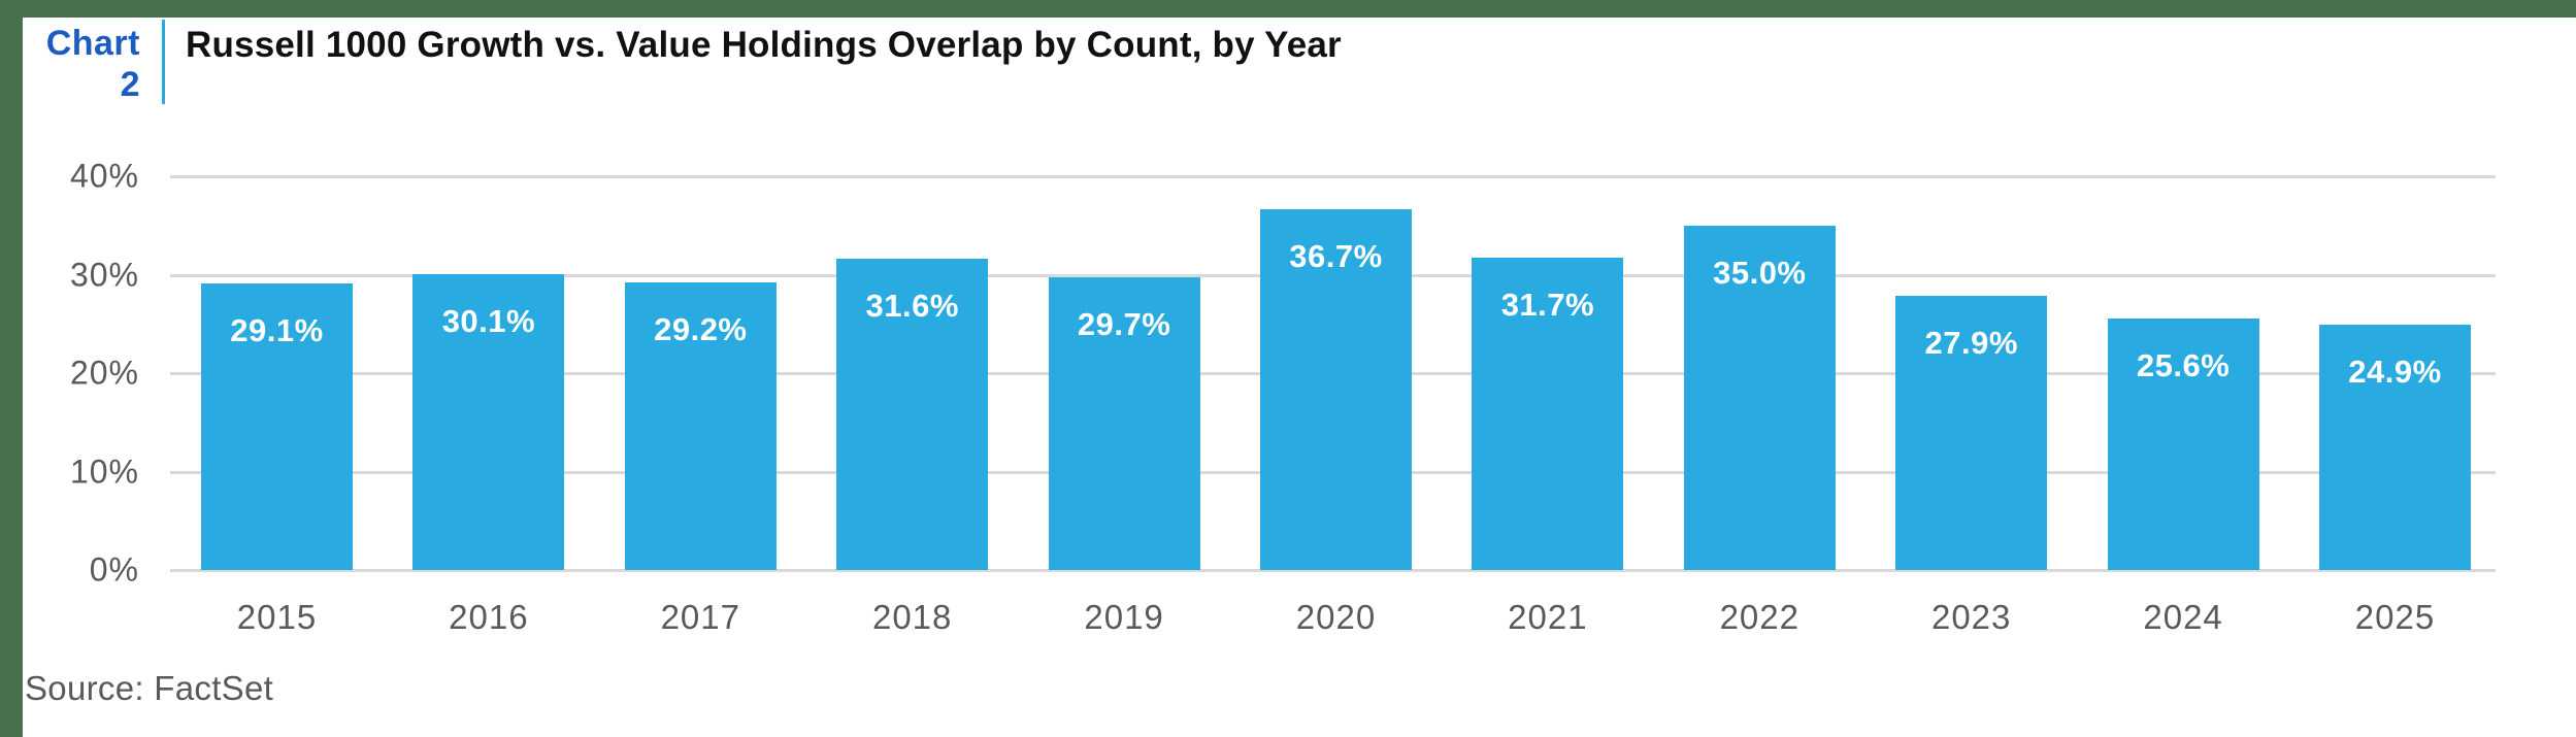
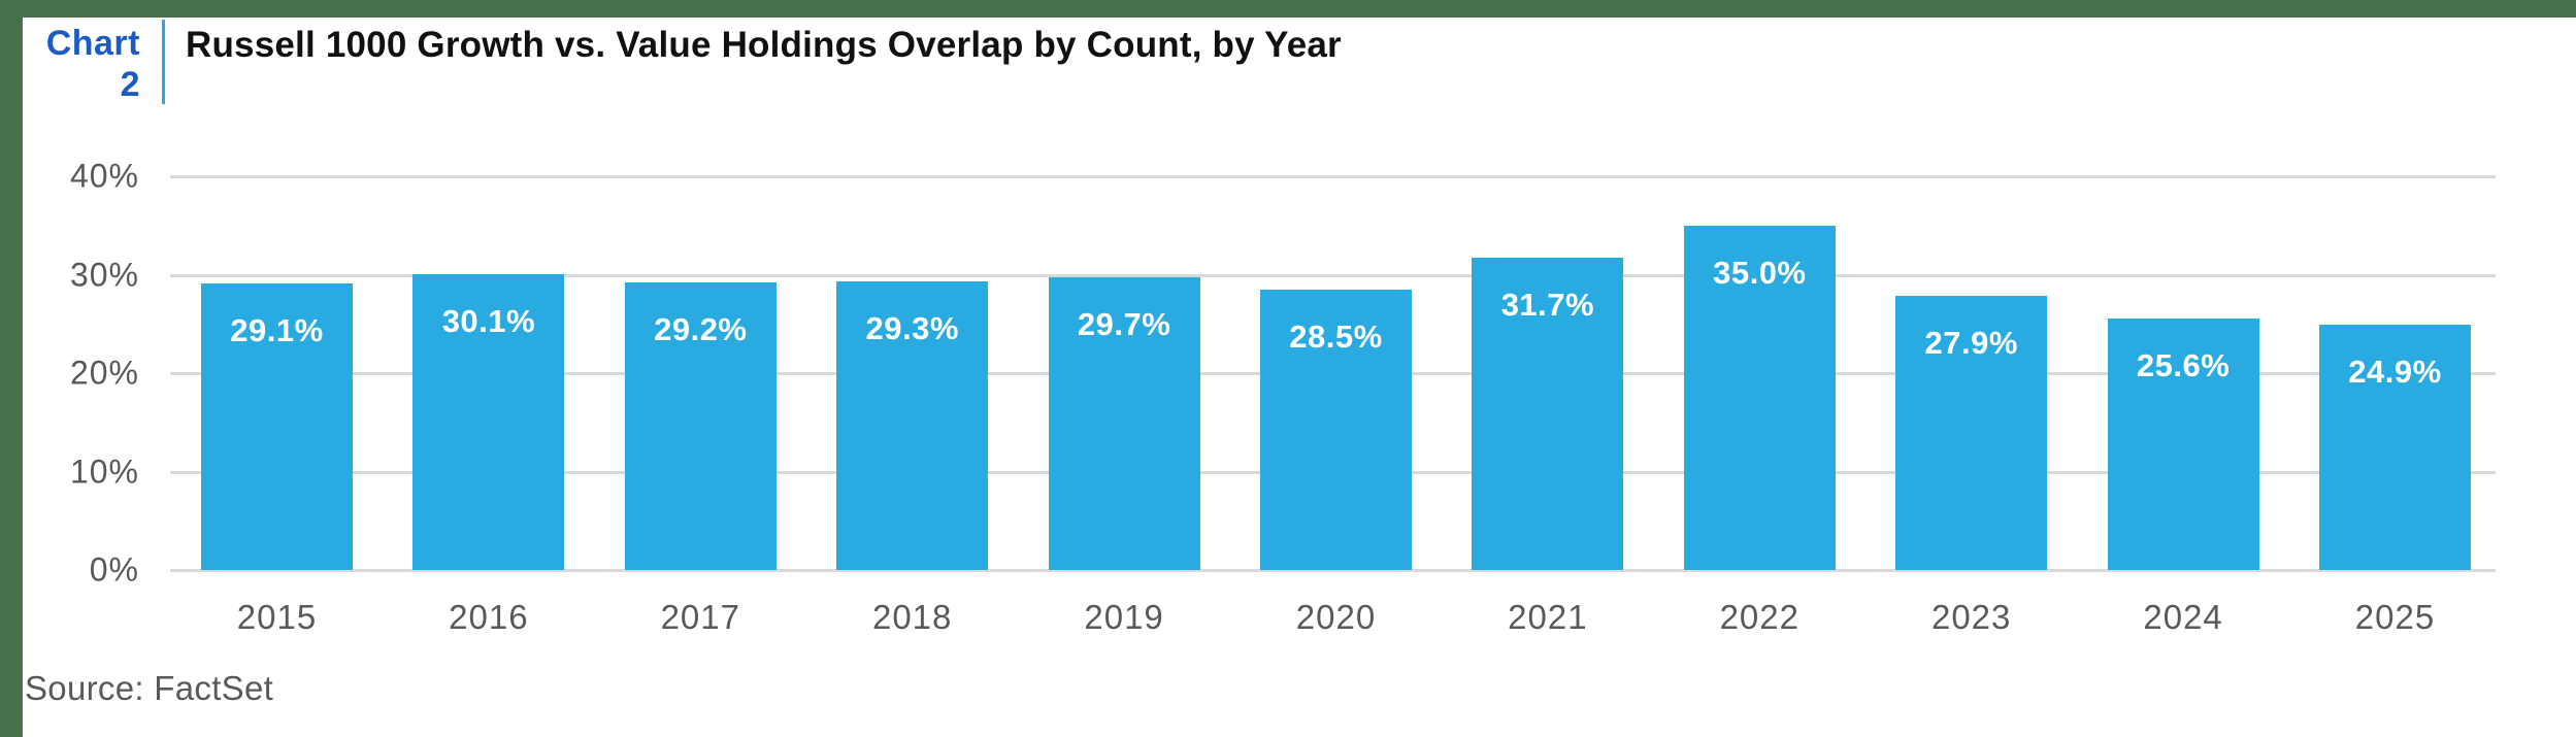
2018: 31.6% -> 29.3%
2020: 36.7% -> 28.5%
